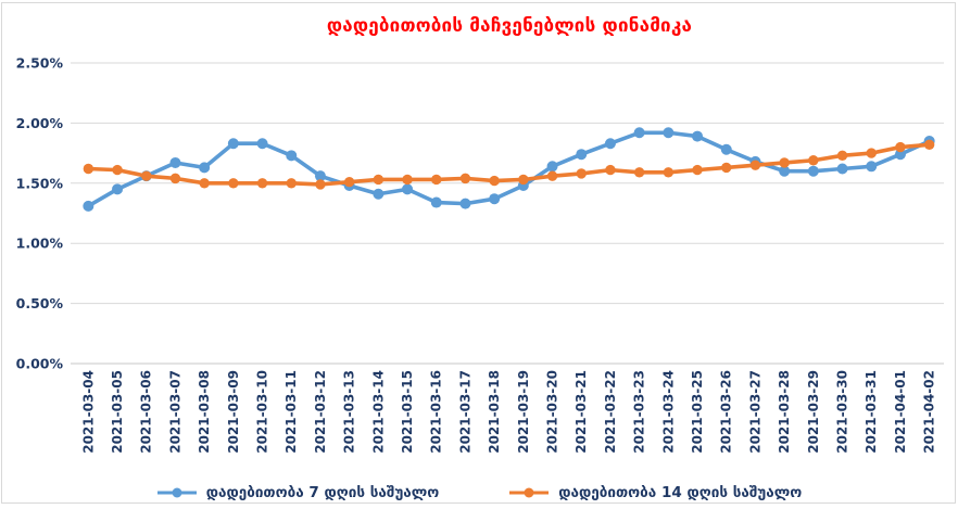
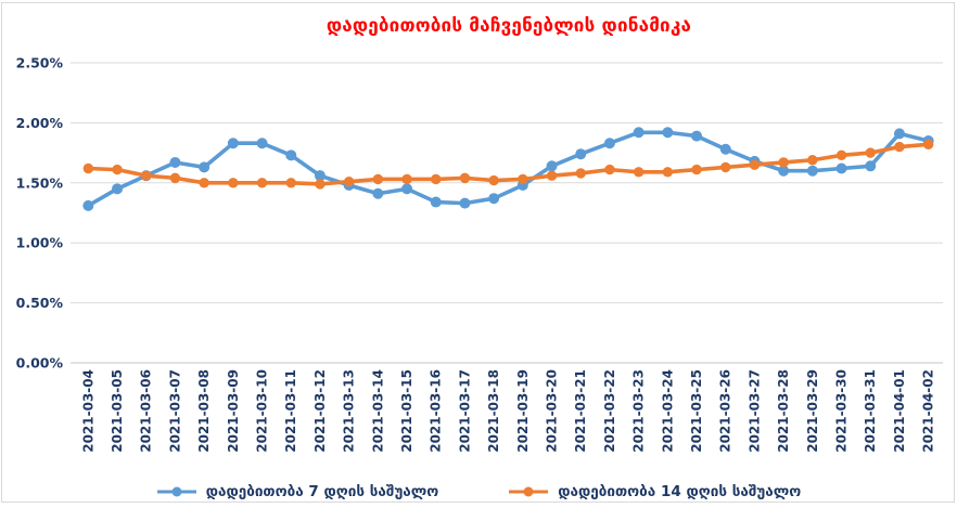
დადებითობა 7 დღის საშუალო/2021-04-01: 1.74% -> 1.91%
